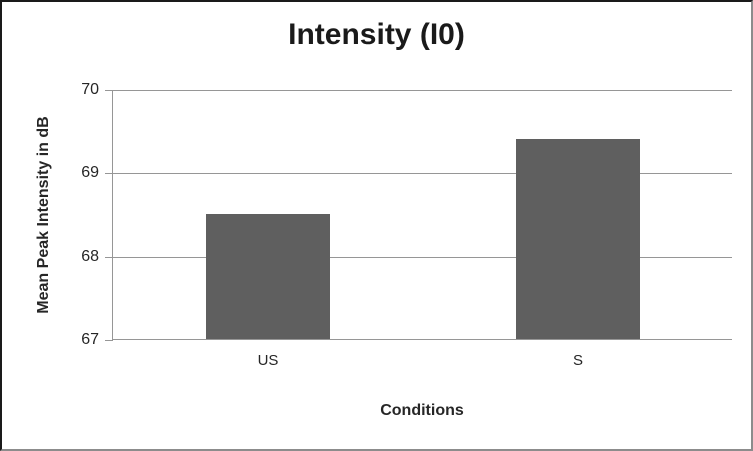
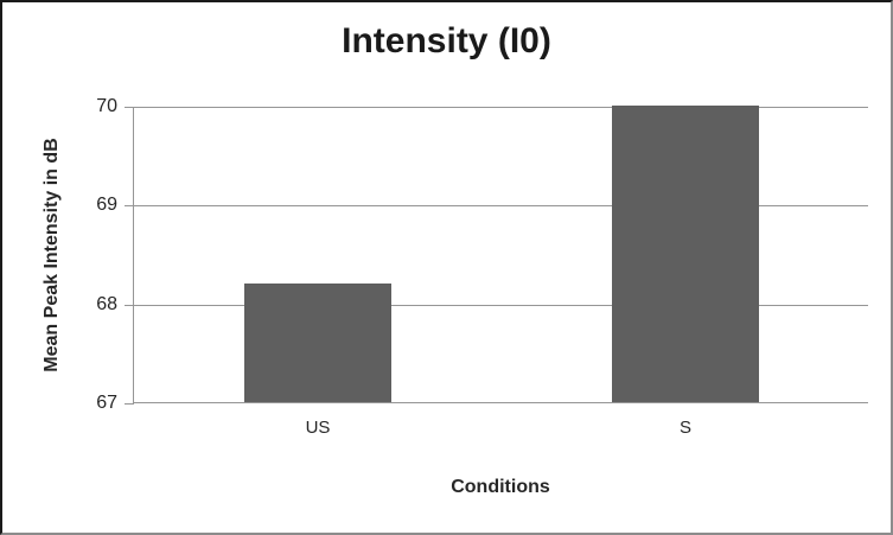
US: 68.5 -> 68.2
S: 69.4 -> 70.0
